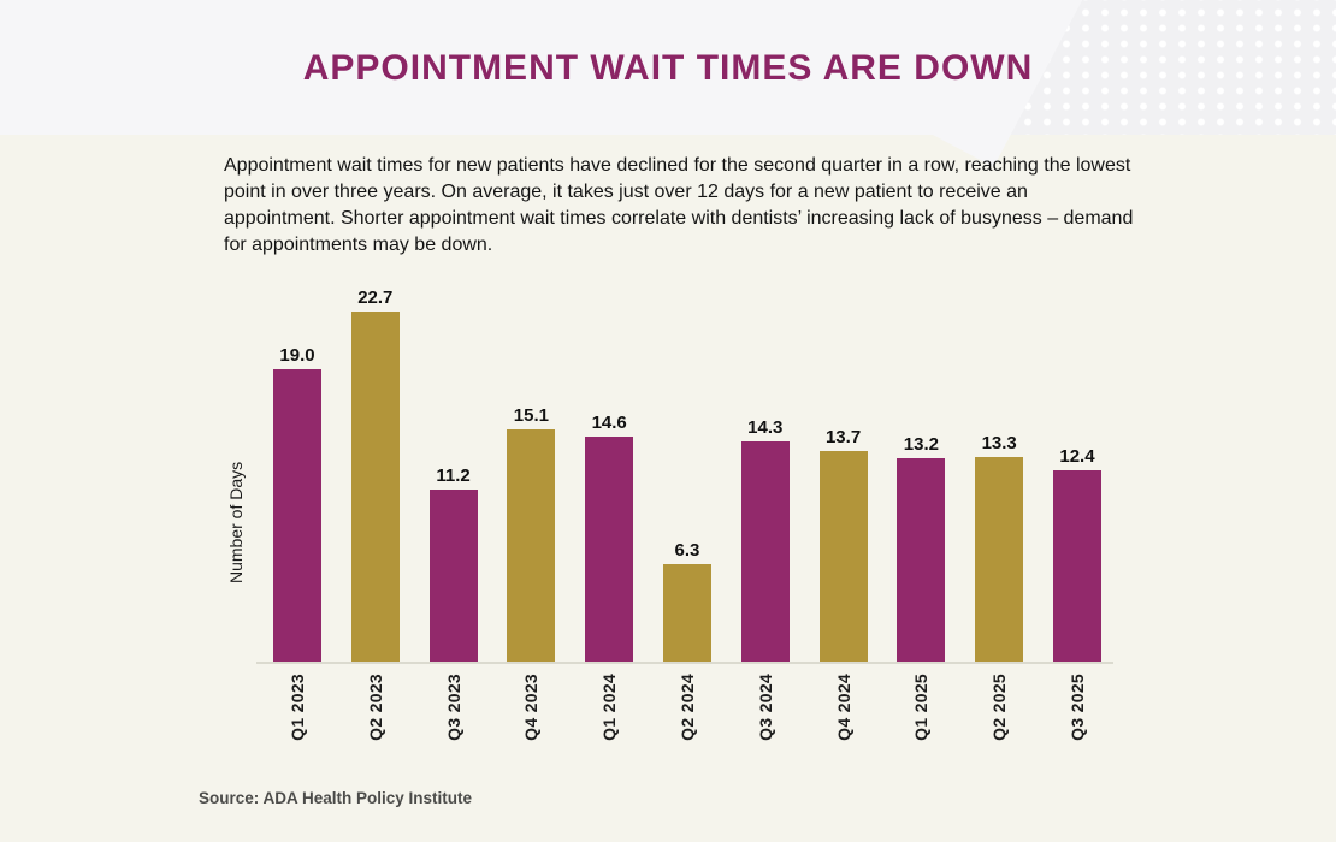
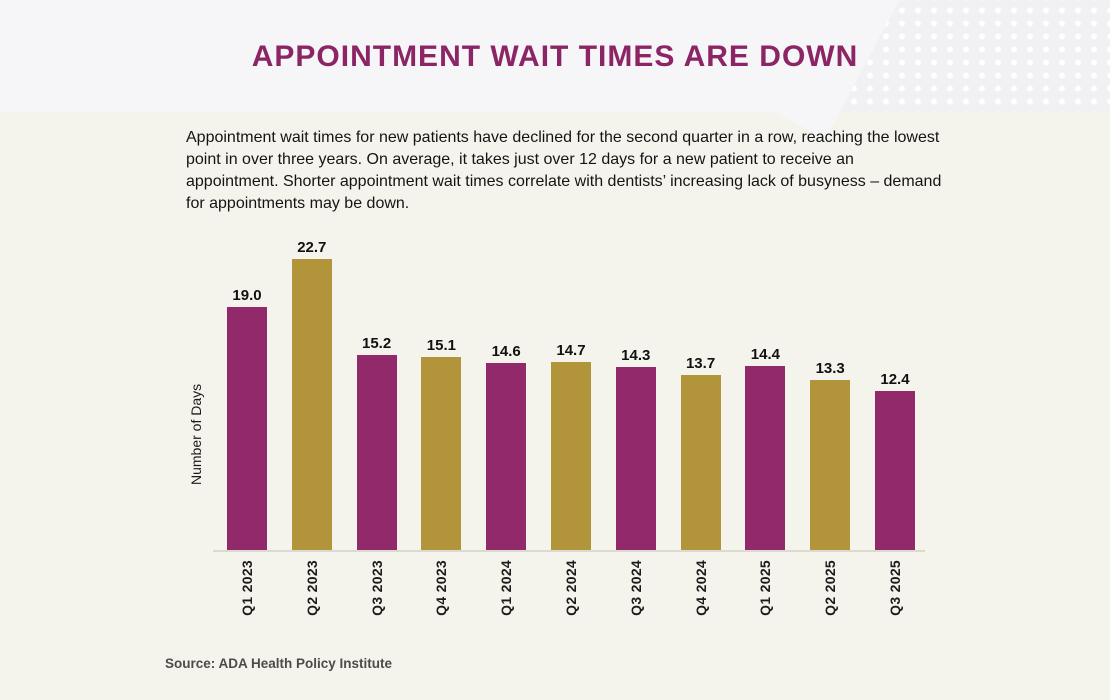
Q3 2023: 11.2 -> 15.2
Q2 2024: 6.3 -> 14.7
Q1 2025: 13.2 -> 14.4
